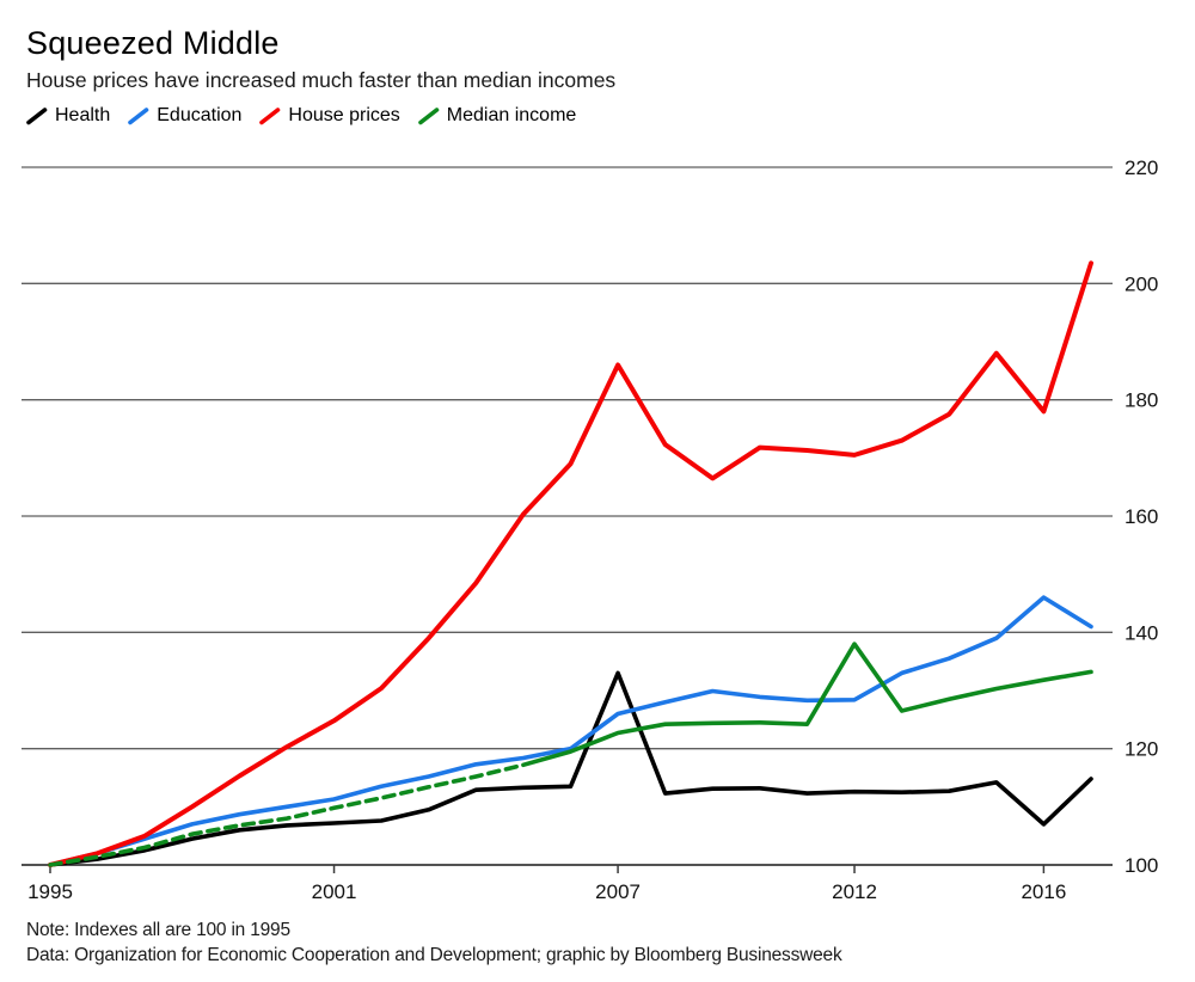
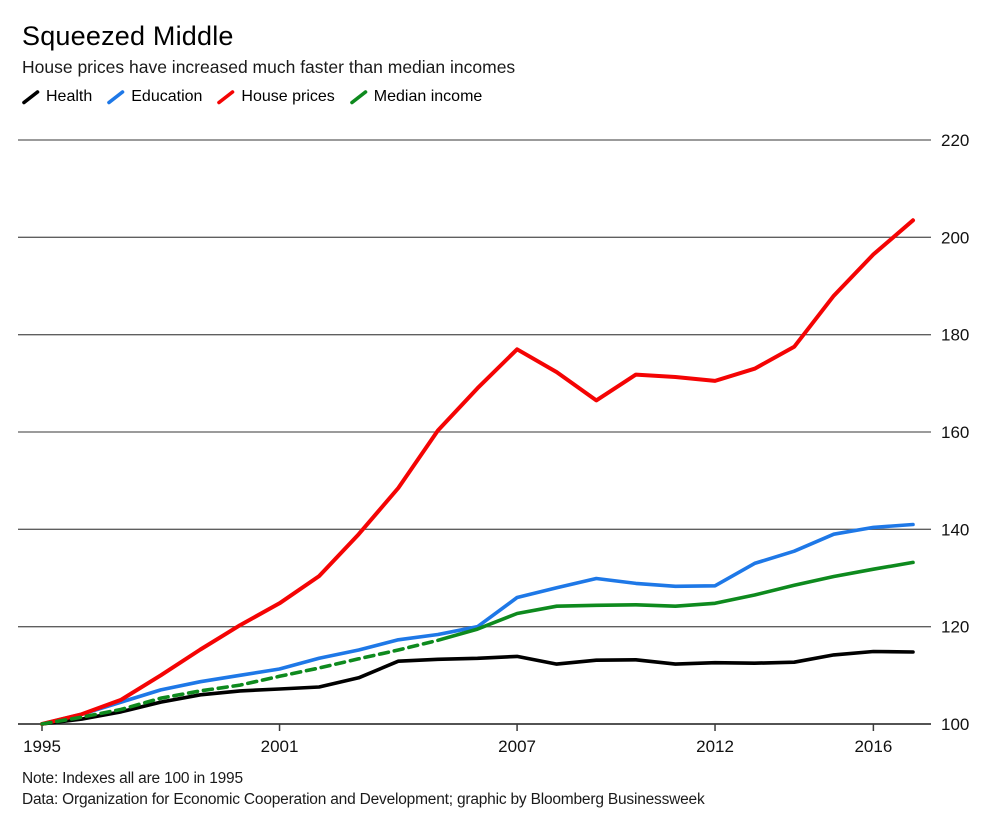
Health/2007: 133 -> 114
House prices/2007: 186 -> 177
Median income/2012: 138 -> 125
Health/2016: 107 -> 115
Education/2016: 146 -> 140
House prices/2016: 178 -> 196
